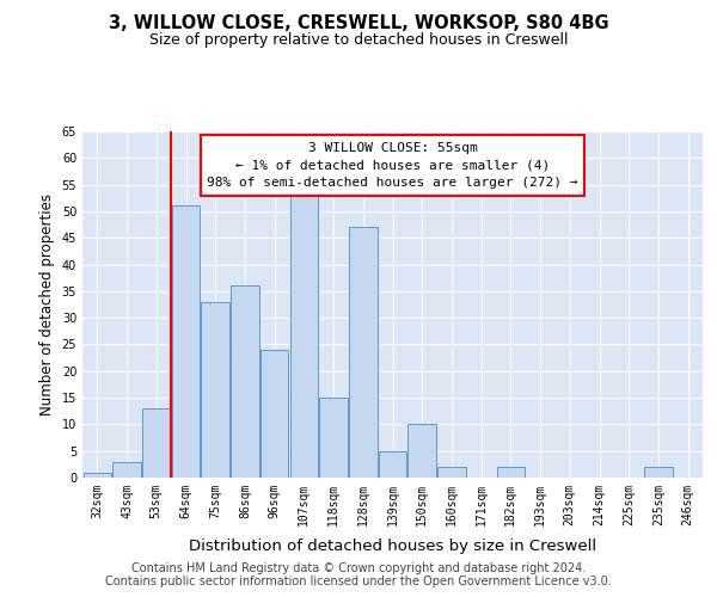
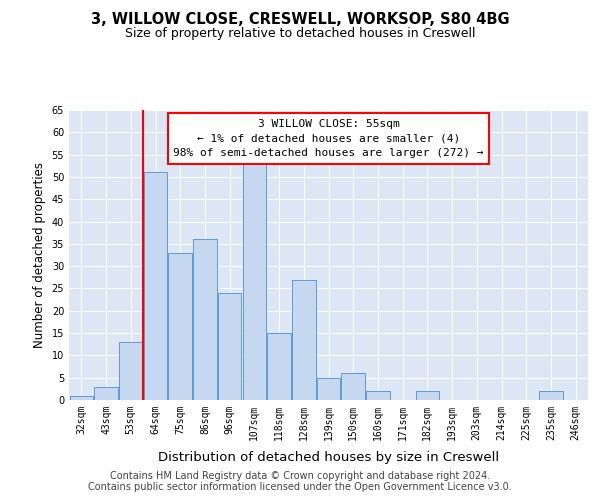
128sqm: 47 -> 27
150sqm: 10 -> 6
